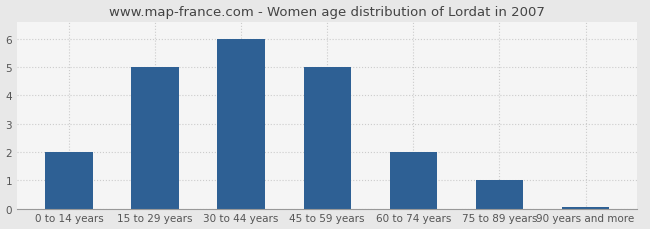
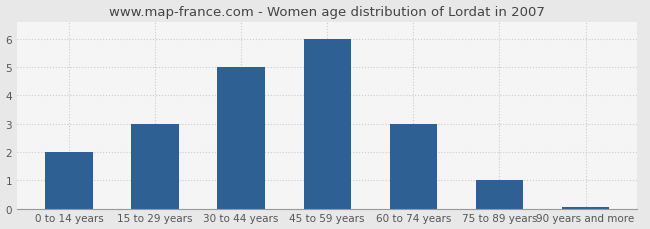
15 to 29 years: 5.00 -> 3.00
30 to 44 years: 6.00 -> 5.00
45 to 59 years: 5.00 -> 6.00
60 to 74 years: 2.00 -> 3.00
